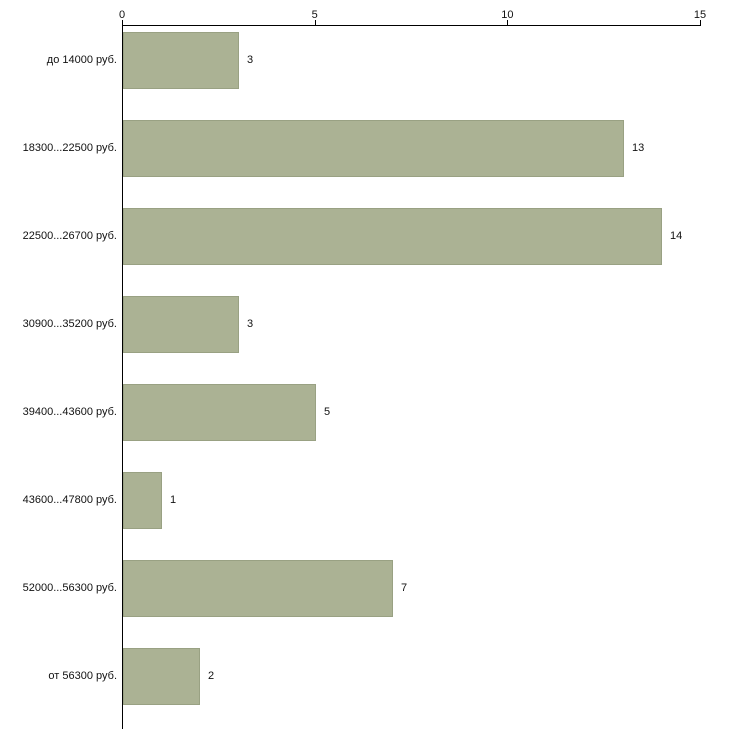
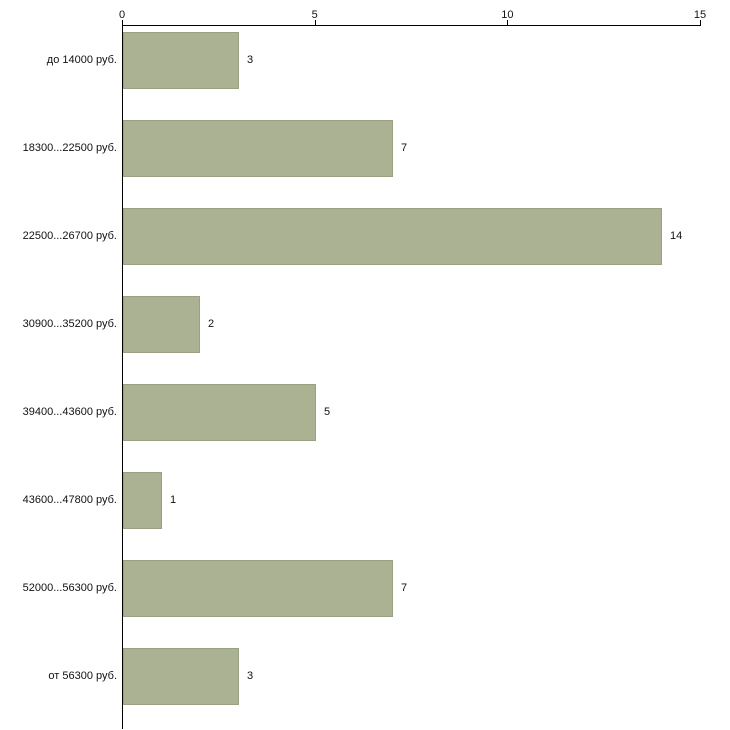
18300...22500 руб.: 13 -> 7
30900...35200 руб.: 3 -> 2
от 56300 руб.: 2 -> 3
